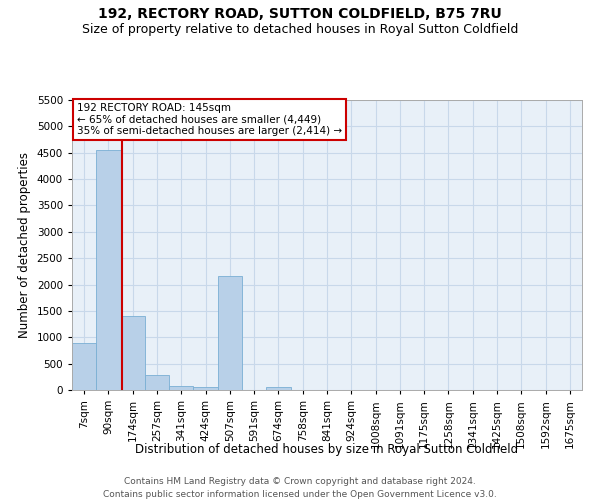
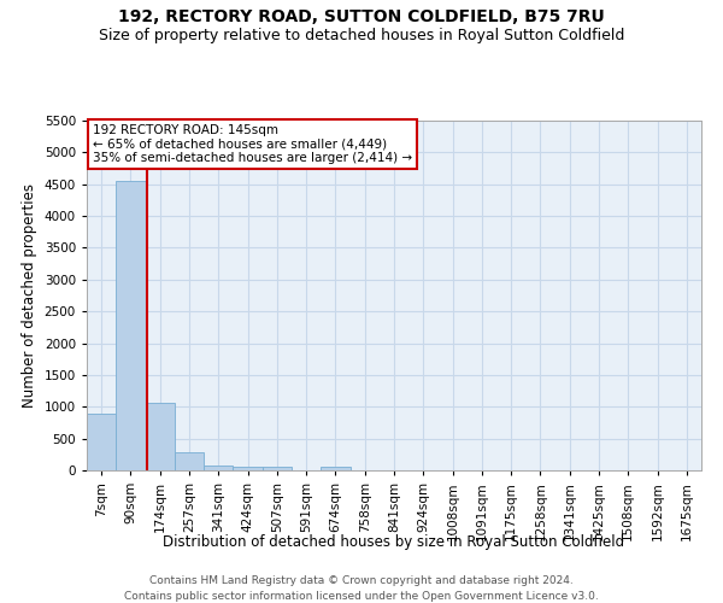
174sqm: 1400 -> 1060
507sqm: 2160 -> 50
